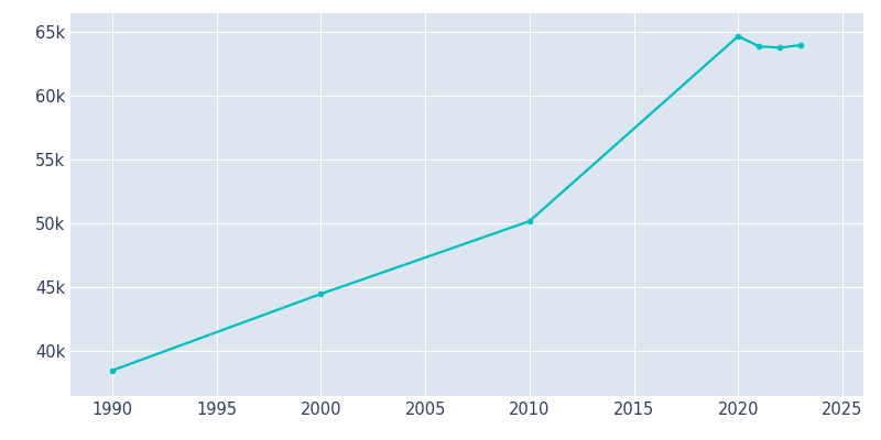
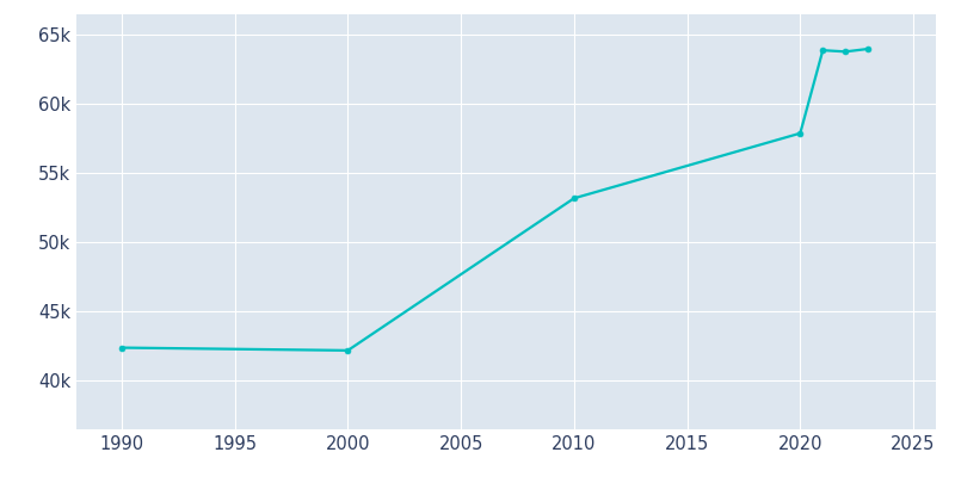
1990: 38.5k -> 42.4k
2000: 44.5k -> 42.2k
2010: 50.2k -> 53.2k
2020: 64.7k -> 57.9k
